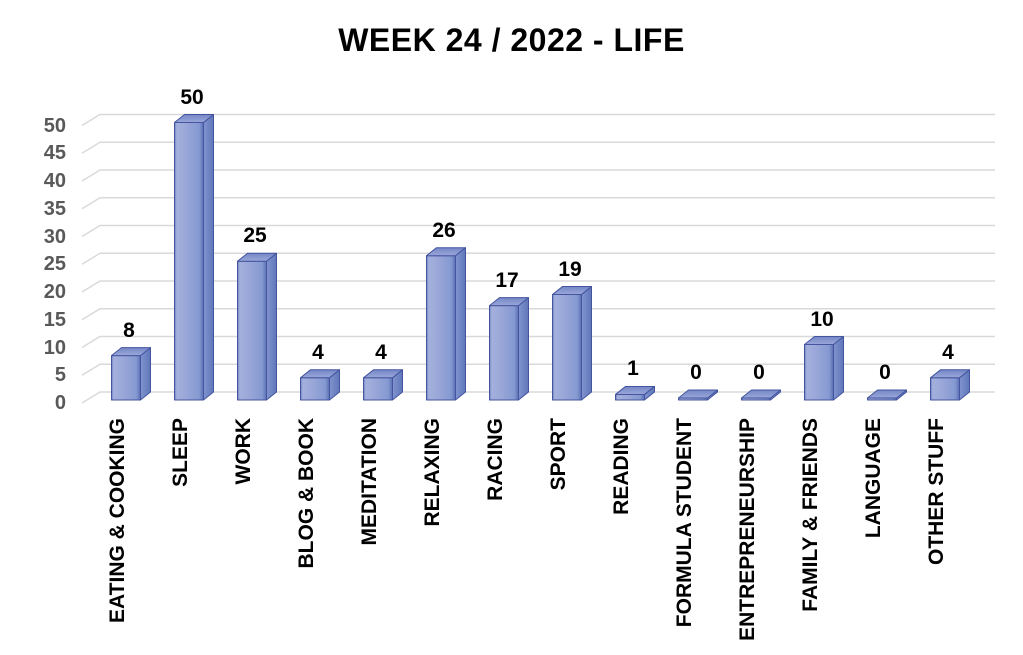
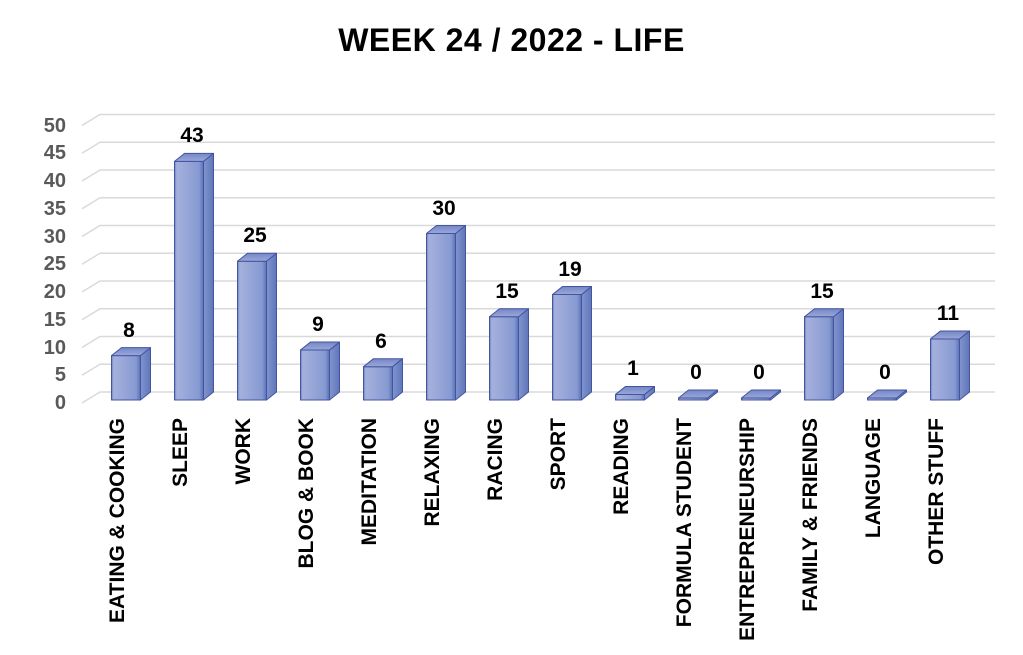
SLEEP: 50 -> 43
BLOG & BOOK: 4 -> 9
MEDITATION: 4 -> 6
RELAXING: 26 -> 30
RACING: 17 -> 15
FAMILY & FRIENDS: 10 -> 15
OTHER STUFF: 4 -> 11
